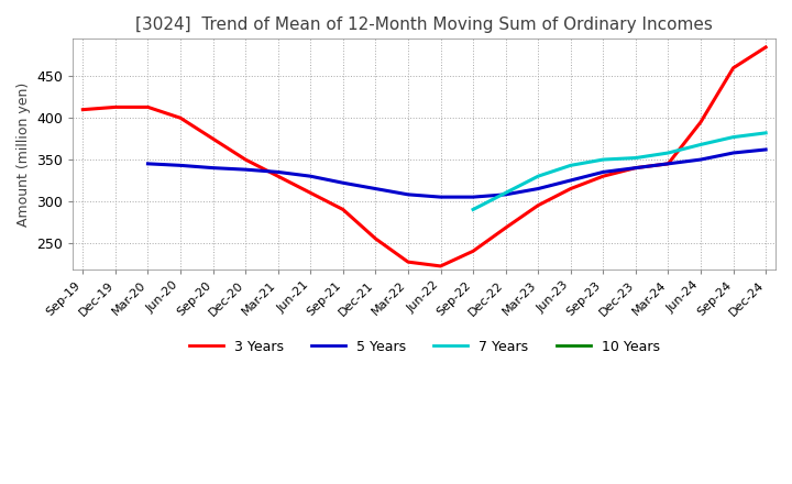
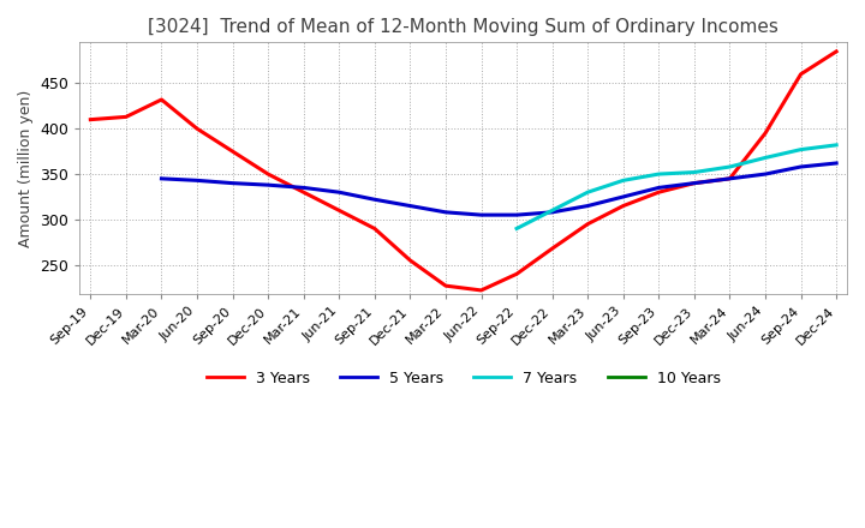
3 Years/Mar-20: 413 -> 432
